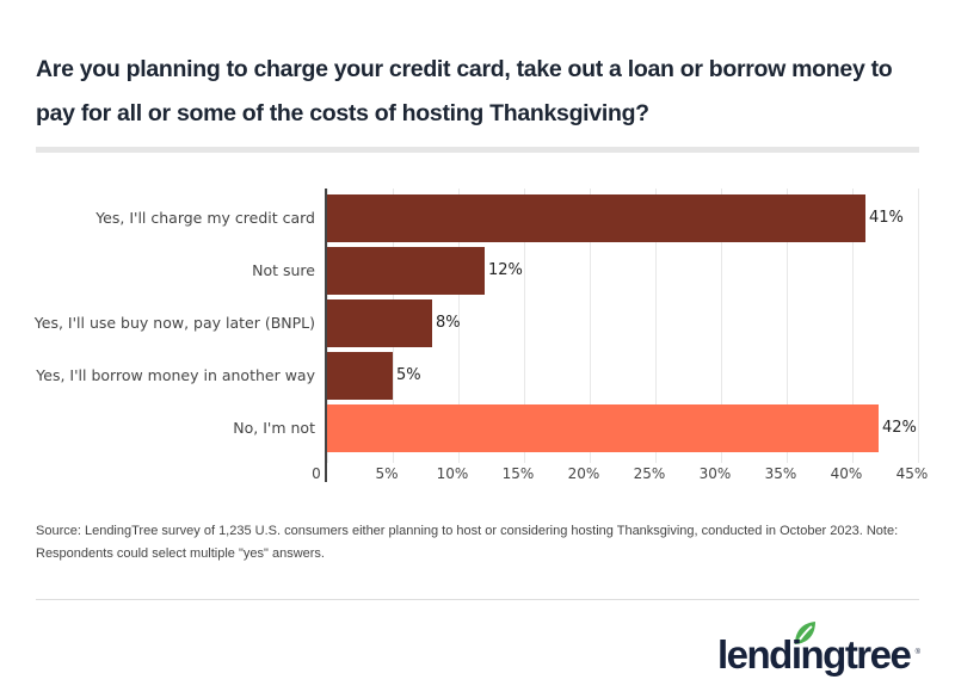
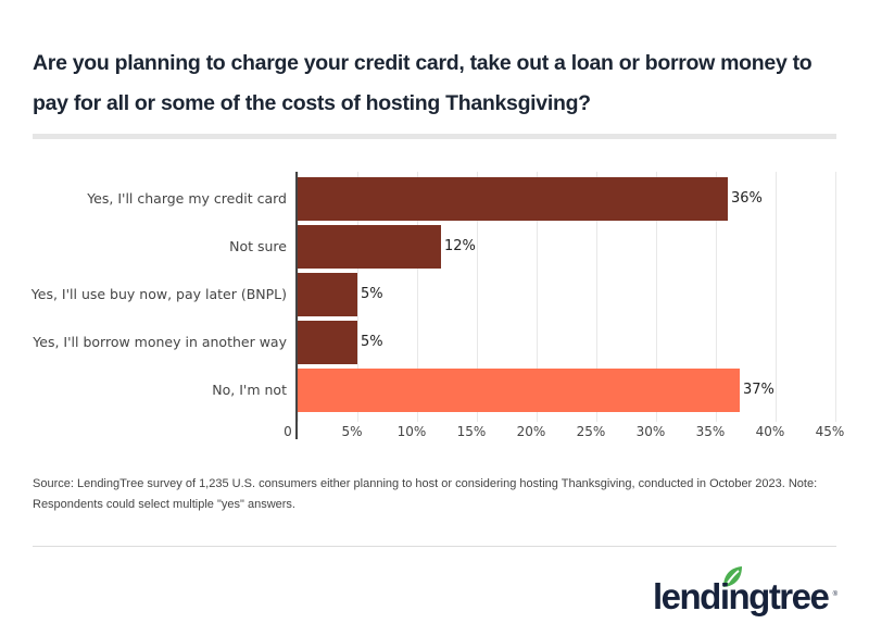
Yes, I'll charge my credit card: 41% -> 36%
Yes, I'll use buy now, pay later (BNPL): 8% -> 5%
No, I'm not: 42% -> 37%
